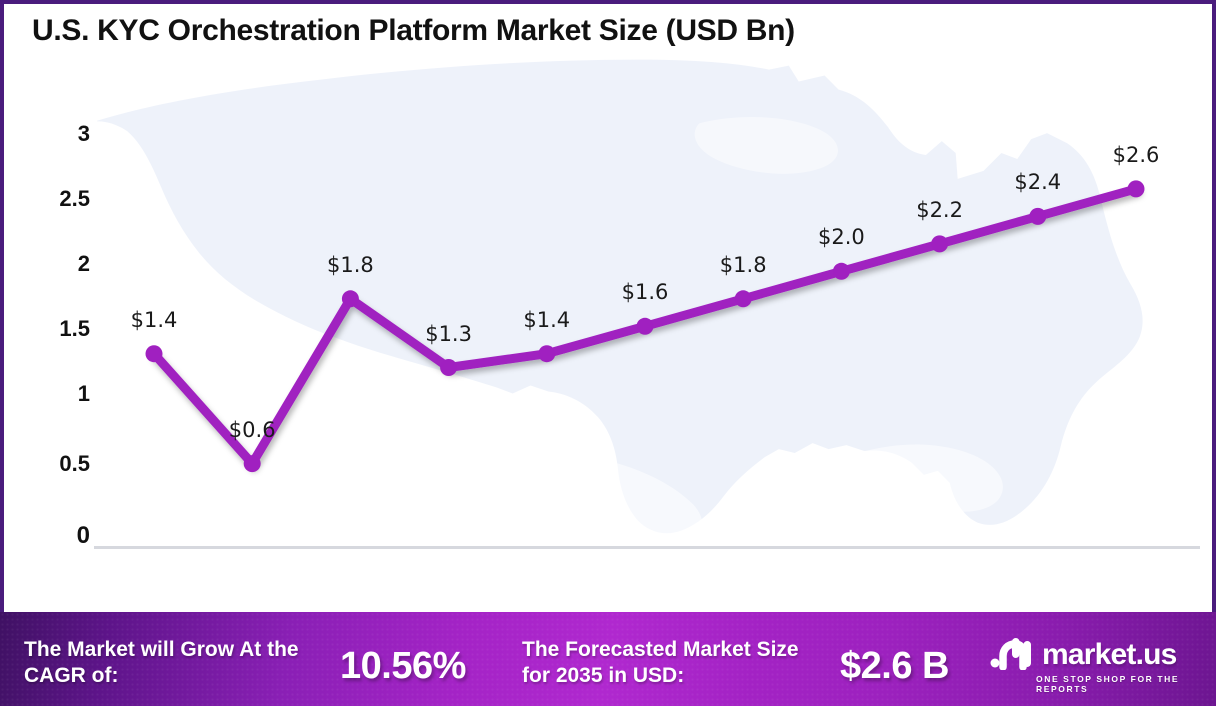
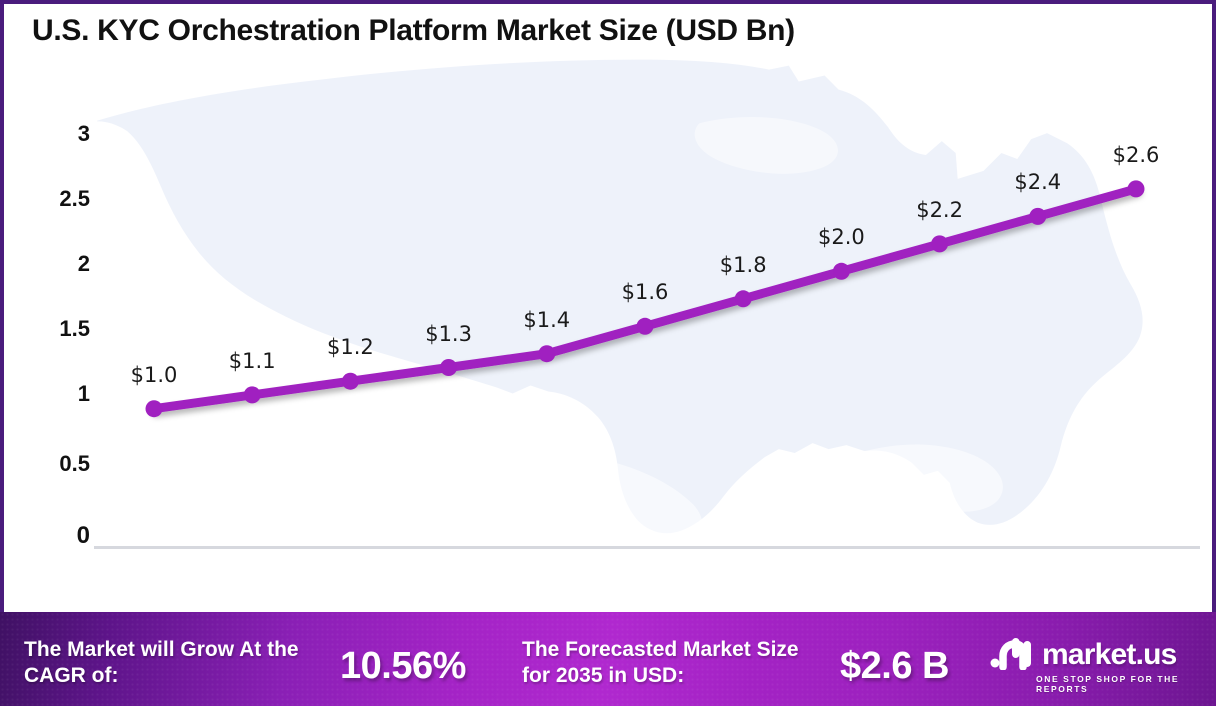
2025: $1.4 -> $1.0
2026: $0.6 -> $1.1
2027: $1.8 -> $1.2
